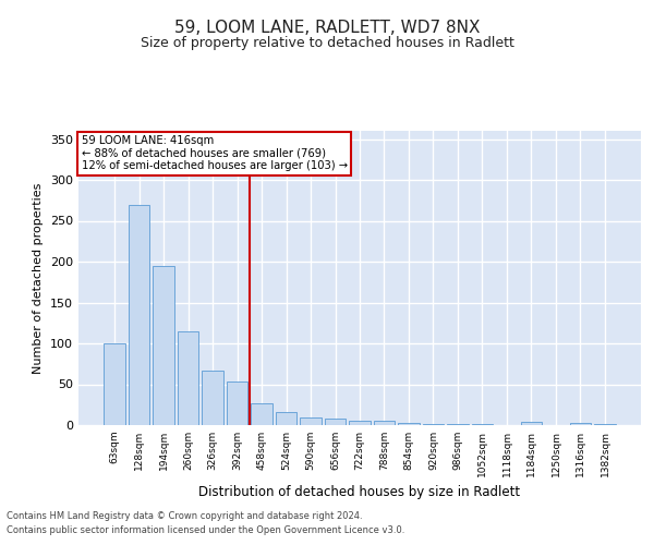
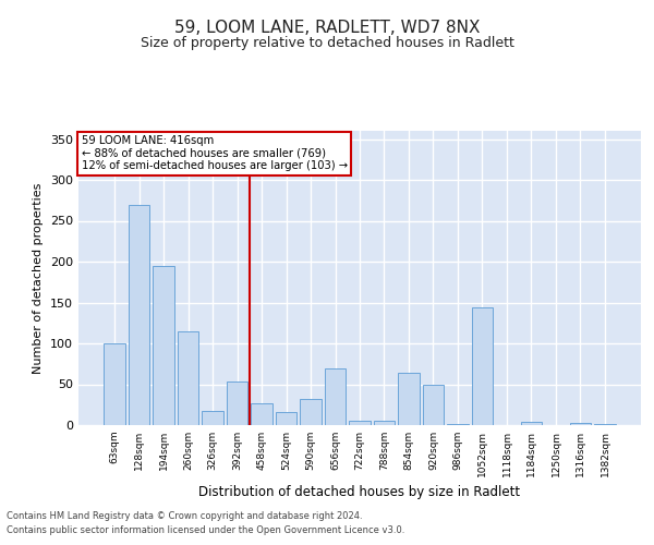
326sqm: 67 -> 18
590sqm: 9 -> 32
656sqm: 8 -> 70
854sqm: 3 -> 64
920sqm: 2 -> 50
1052sqm: 1 -> 144
